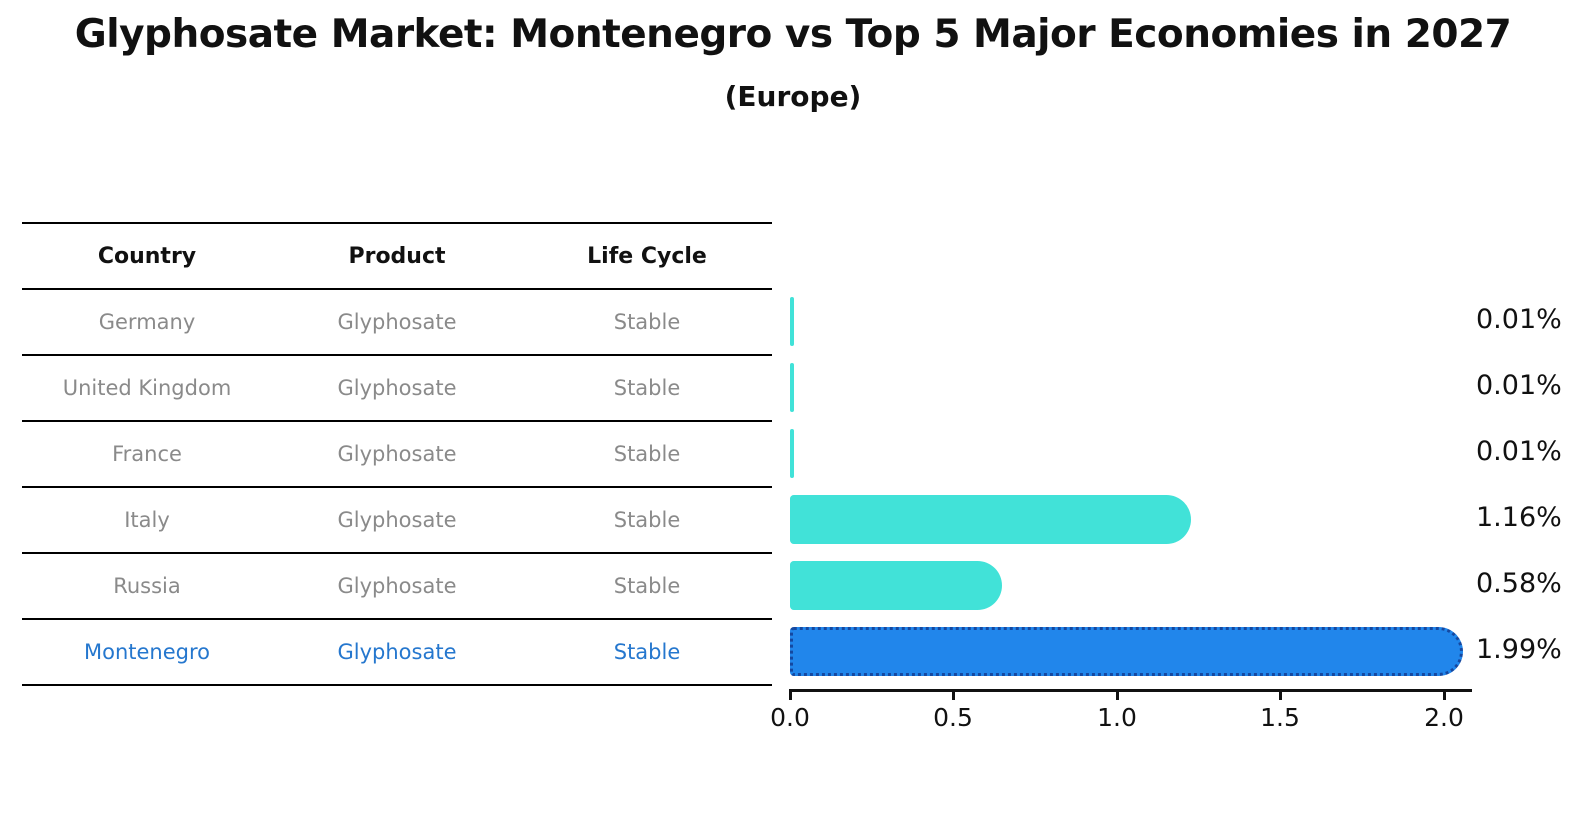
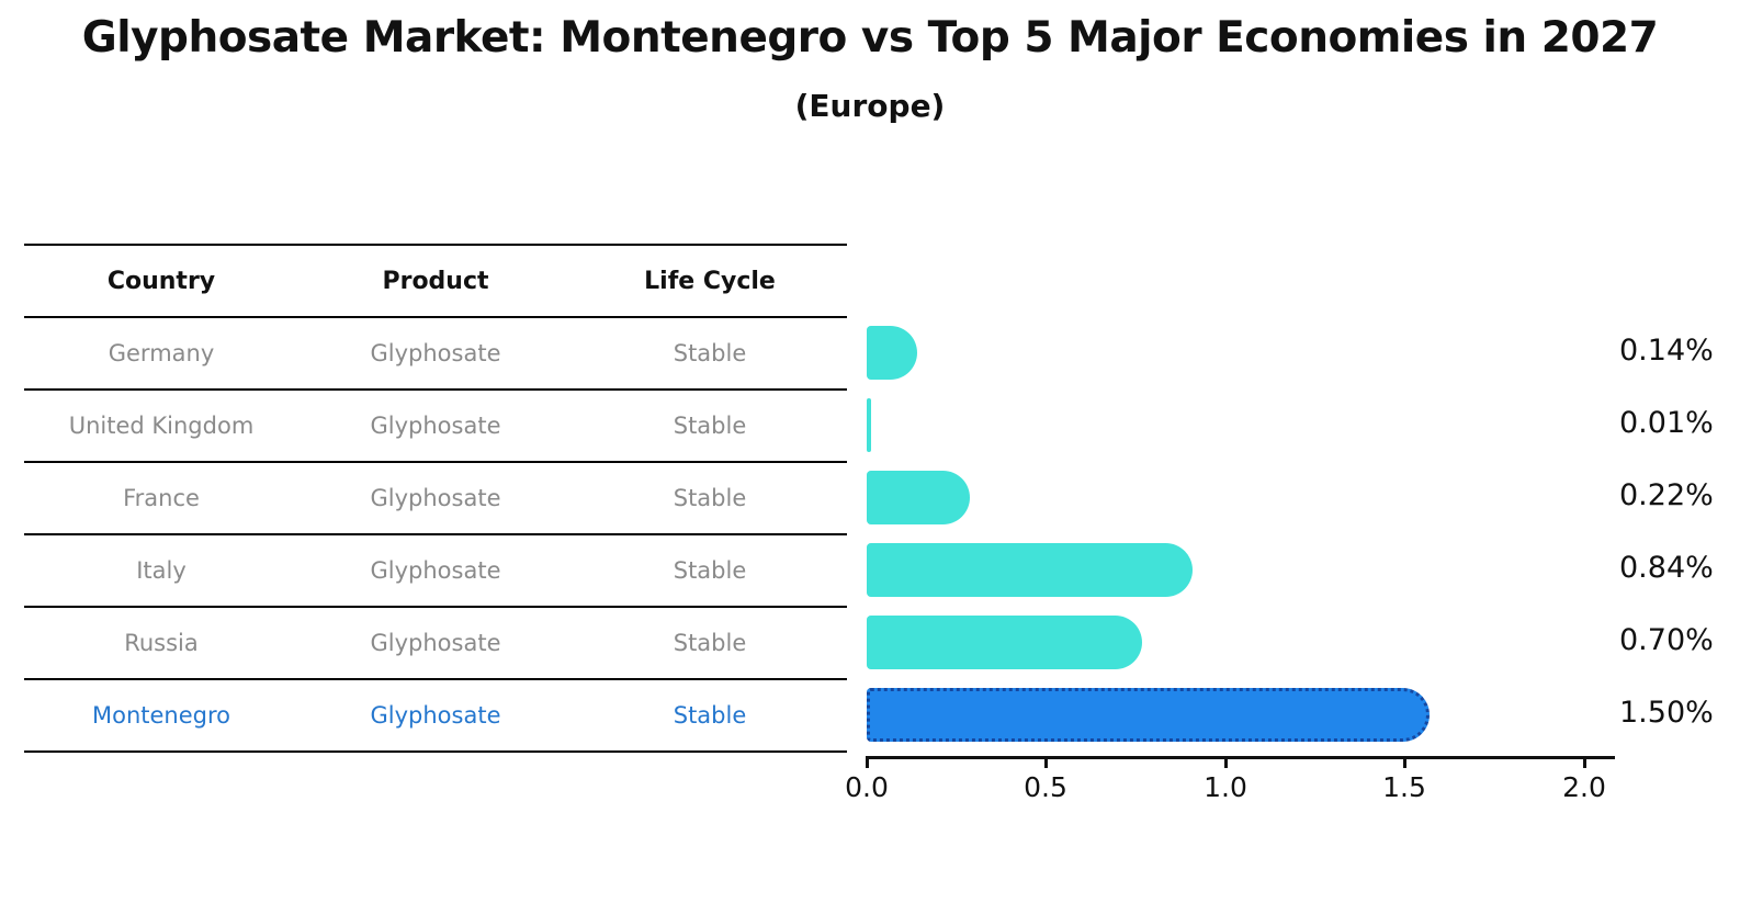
Germany: 0.01% -> 0.14%
France: 0.01% -> 0.22%
Italy: 1.16% -> 0.84%
Russia: 0.58% -> 0.70%
Montenegro: 1.99% -> 1.50%
